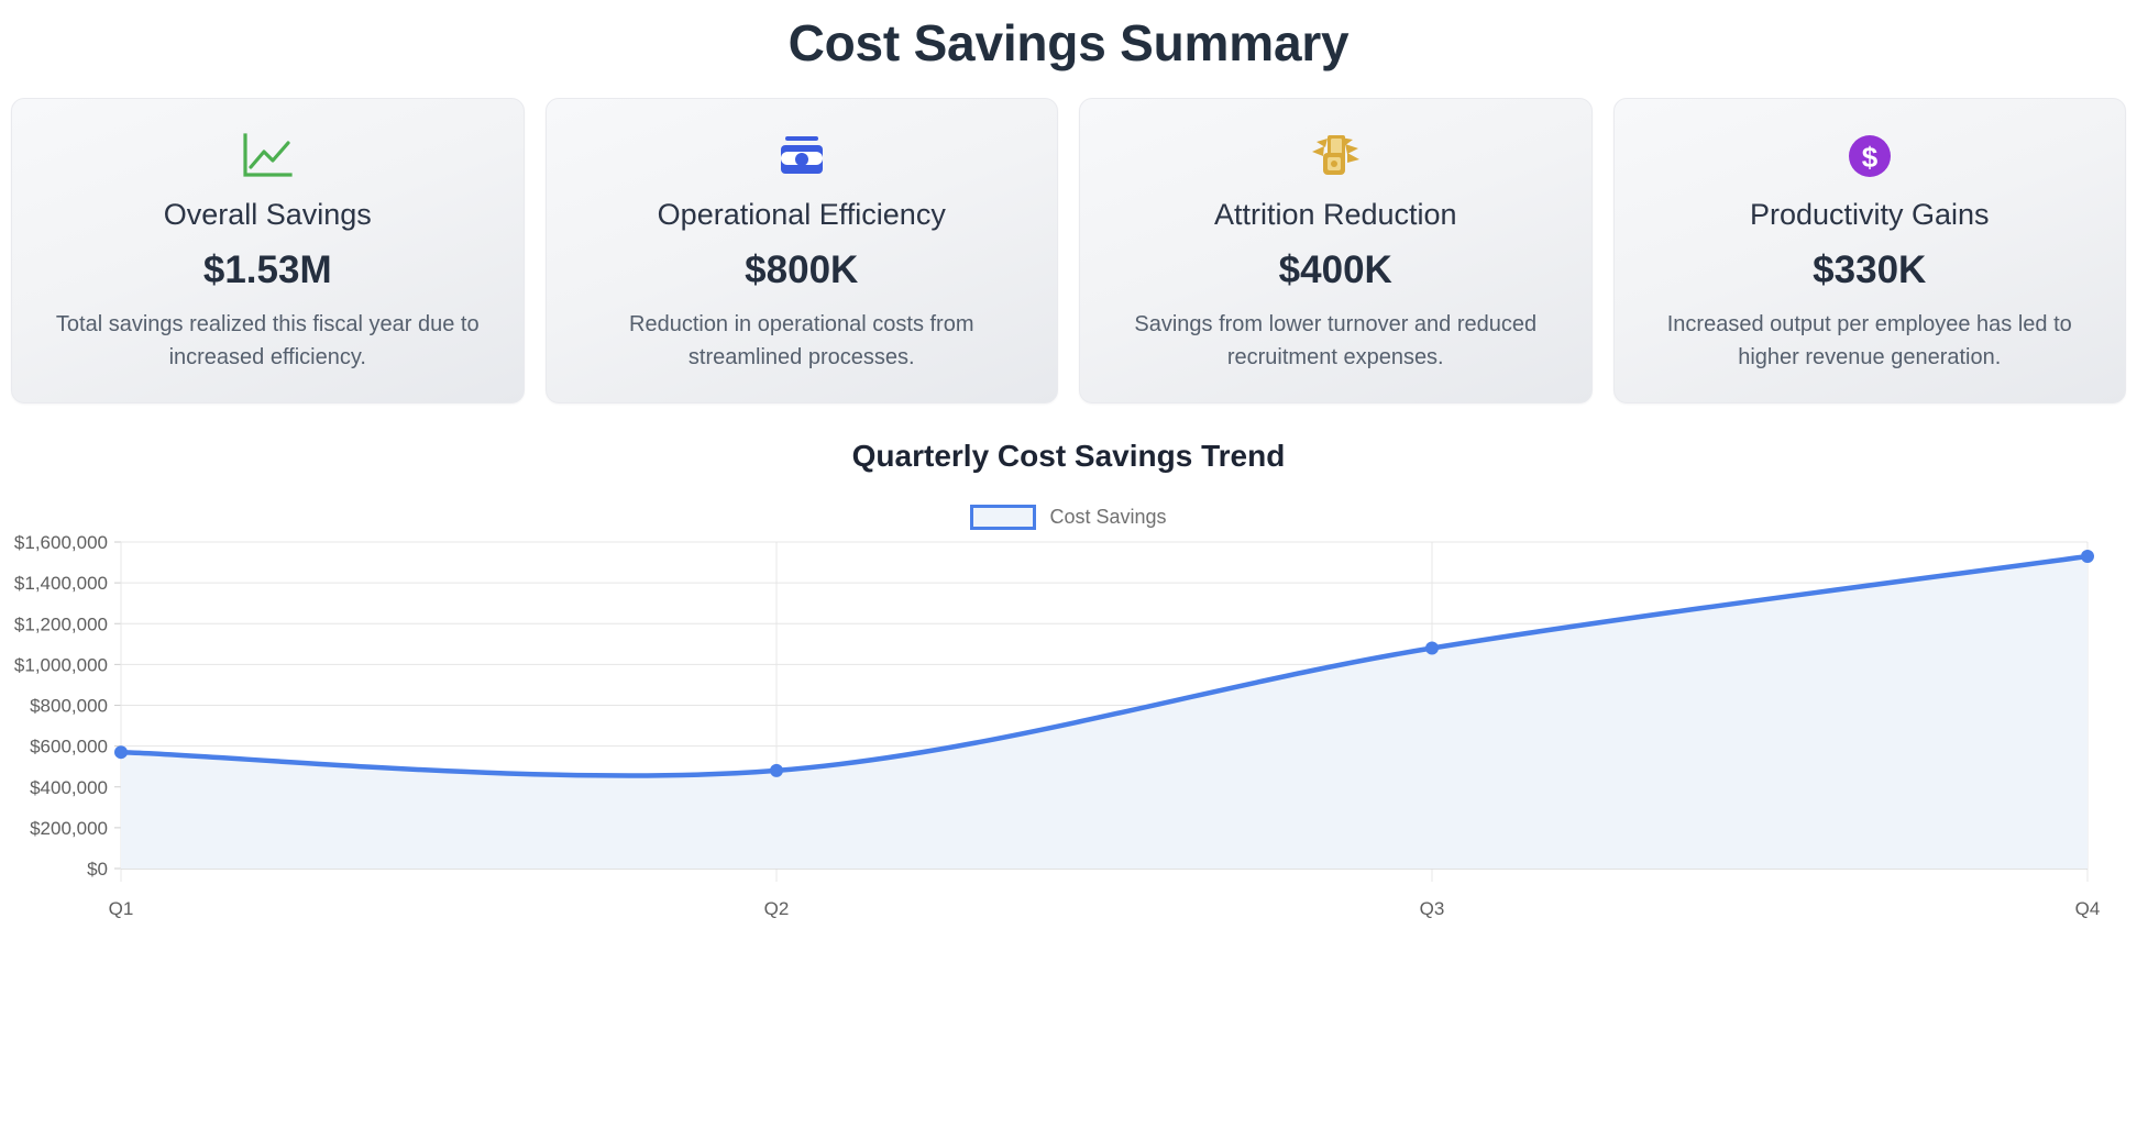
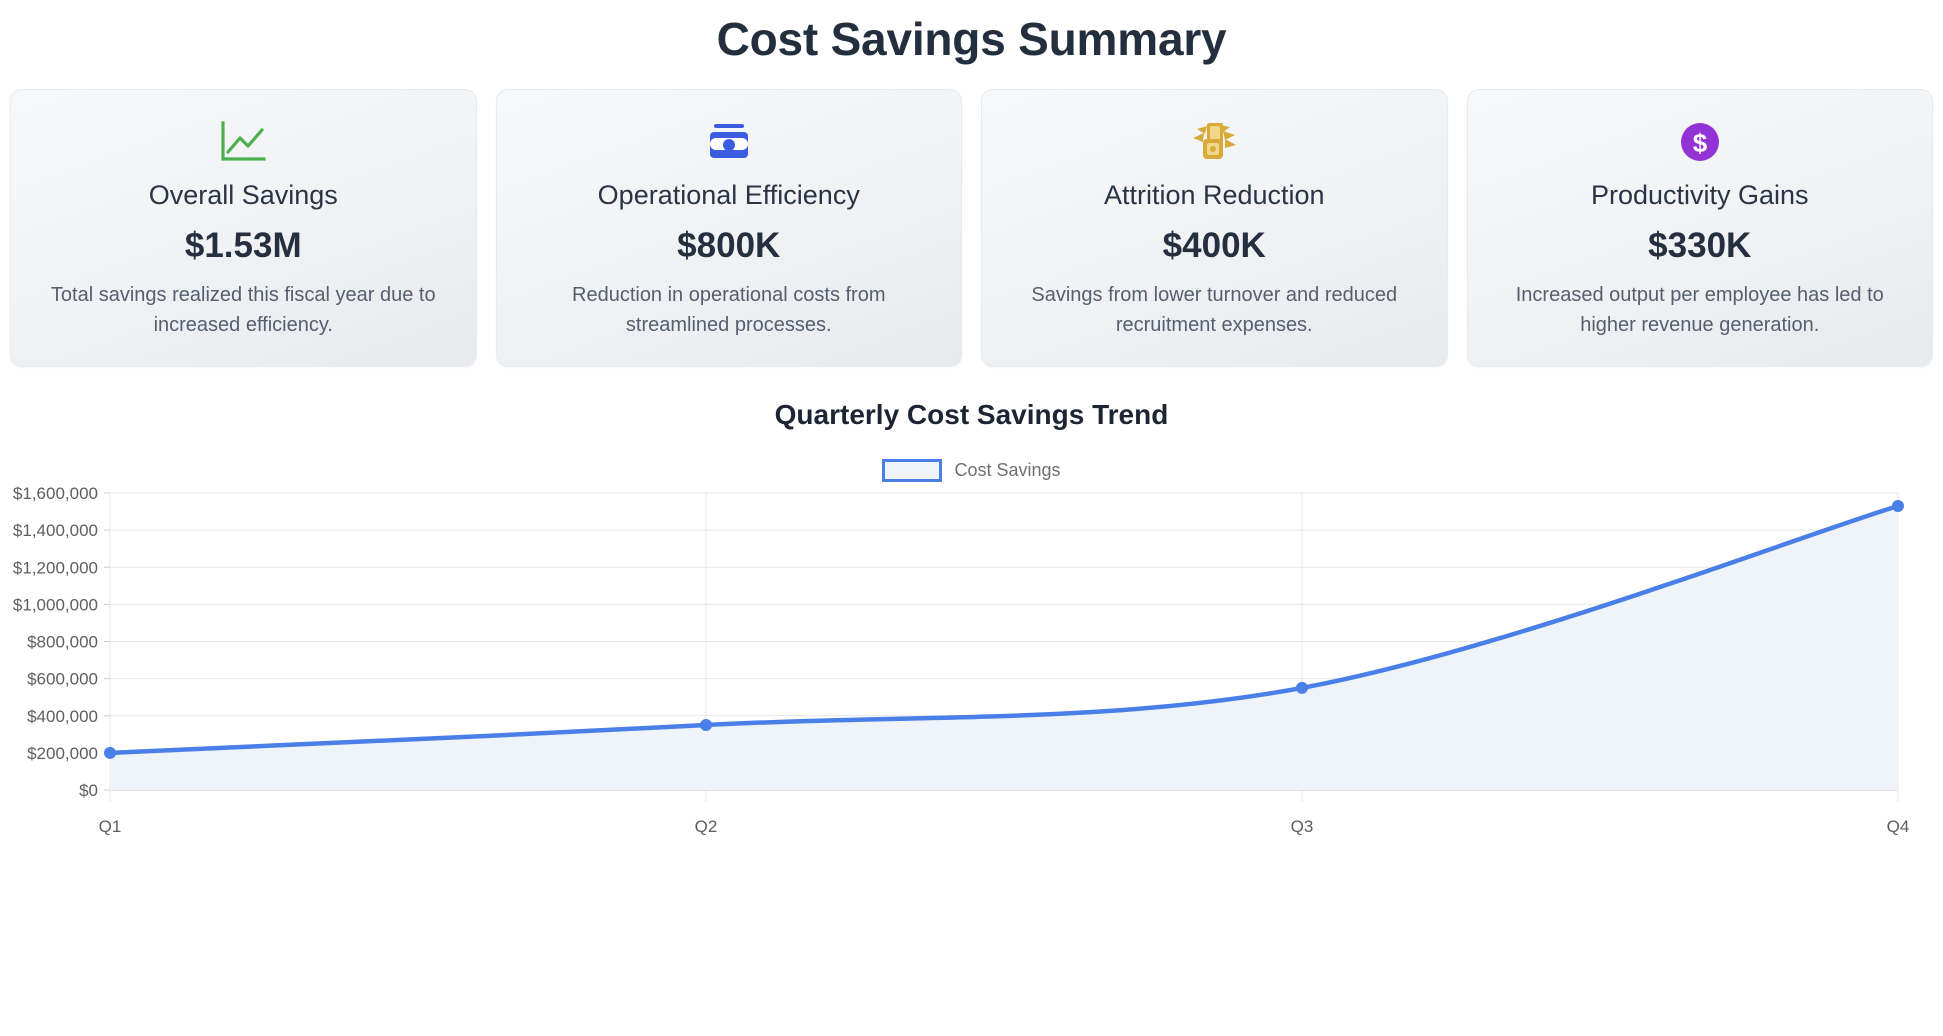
Q1: $570000 -> $200000
Q2: $480000 -> $350000
Q3: $1080000 -> $550000
